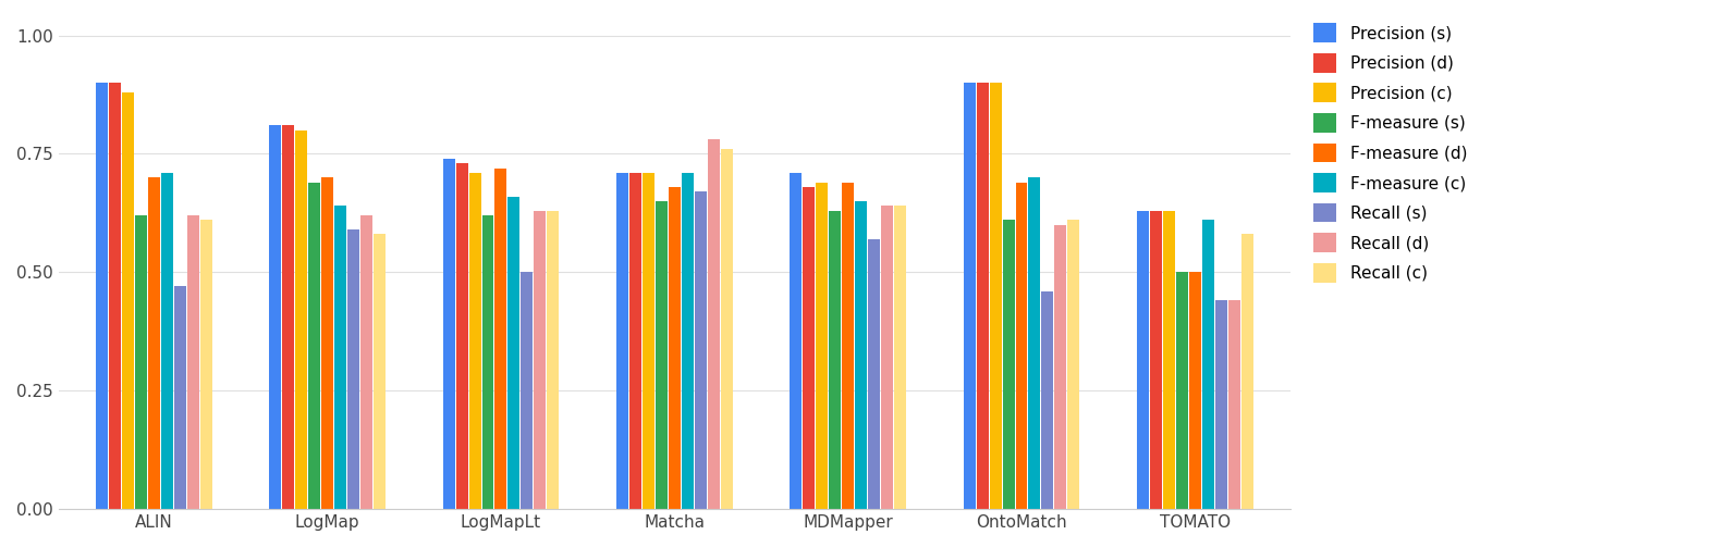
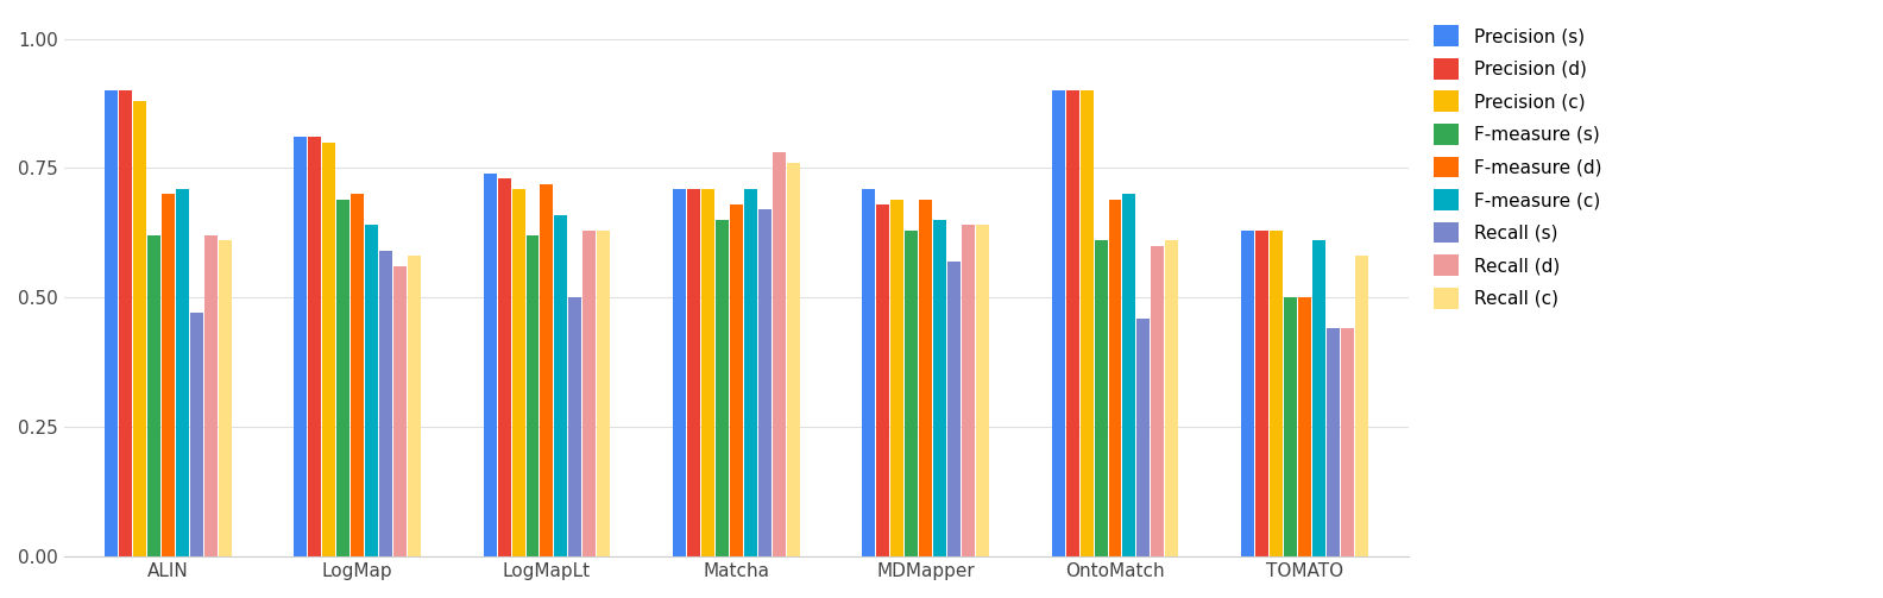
Recall (d)/LogMap: 0.62 -> 0.56
